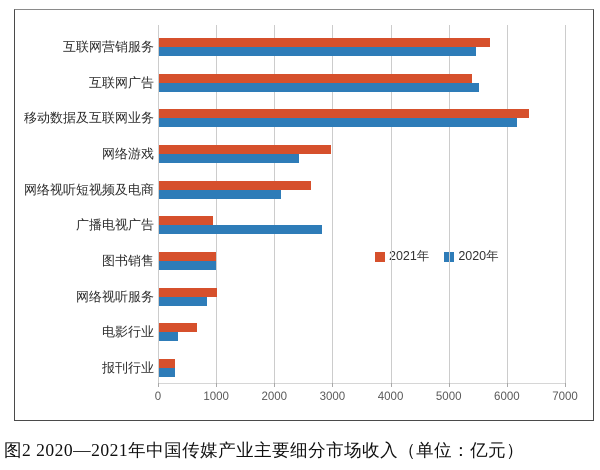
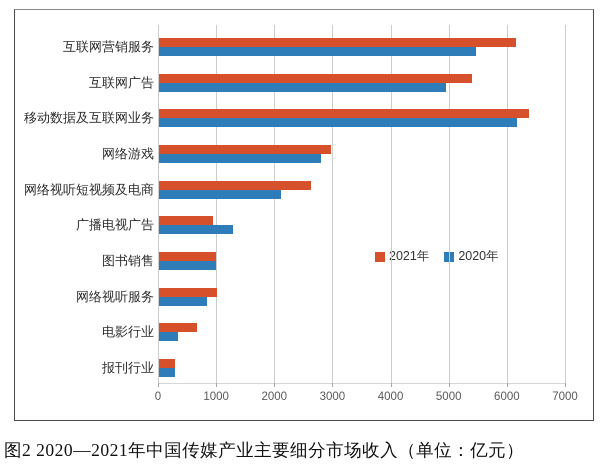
2021年/互联网营销服务: 5700 -> 6100
2020年/互联网广告: 5500 -> 4900
2020年/网络游戏: 2400 -> 2800
2020年/广播电视广告: 2800 -> 1300
